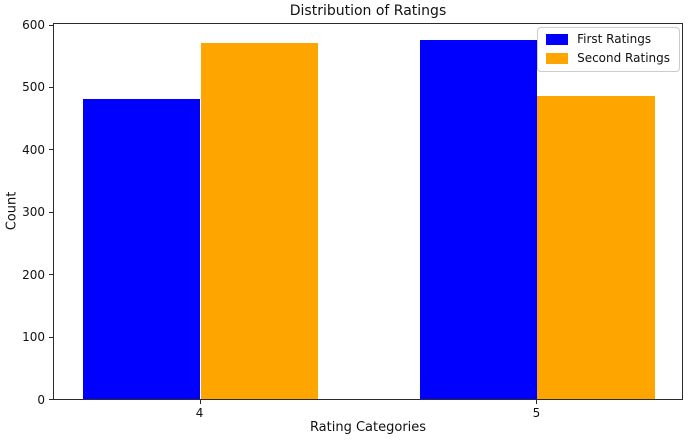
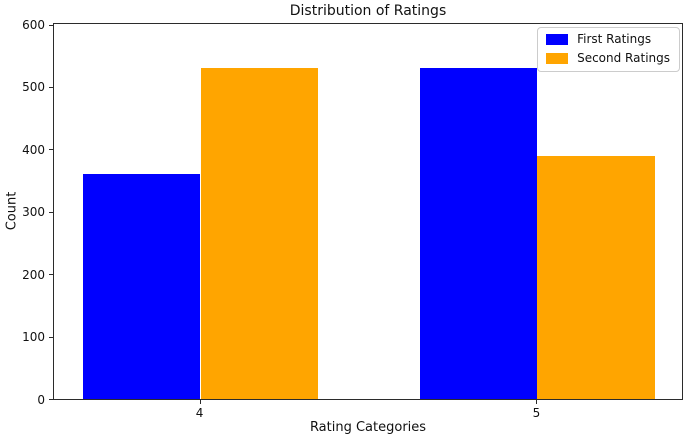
First Ratings/4: 480 -> 360
Second Ratings/4: 570 -> 530
First Ratings/5: 580 -> 530
Second Ratings/5: 480 -> 390
